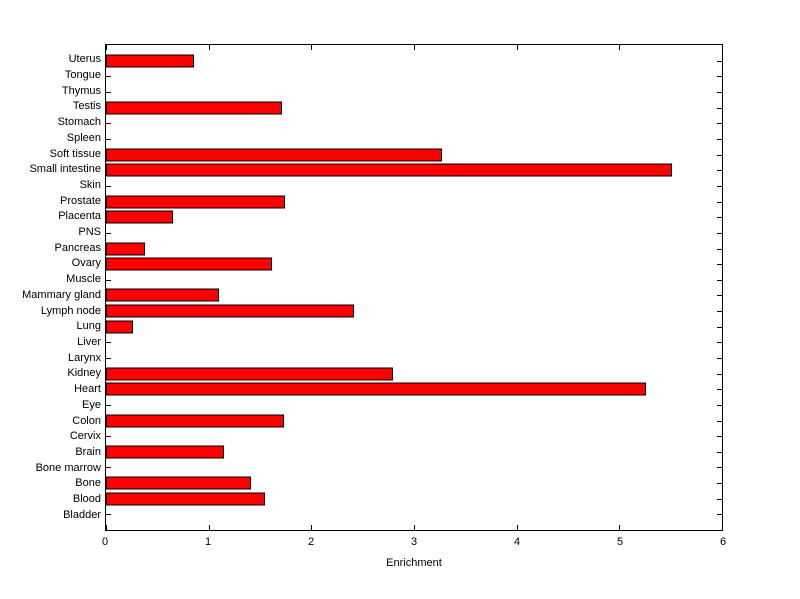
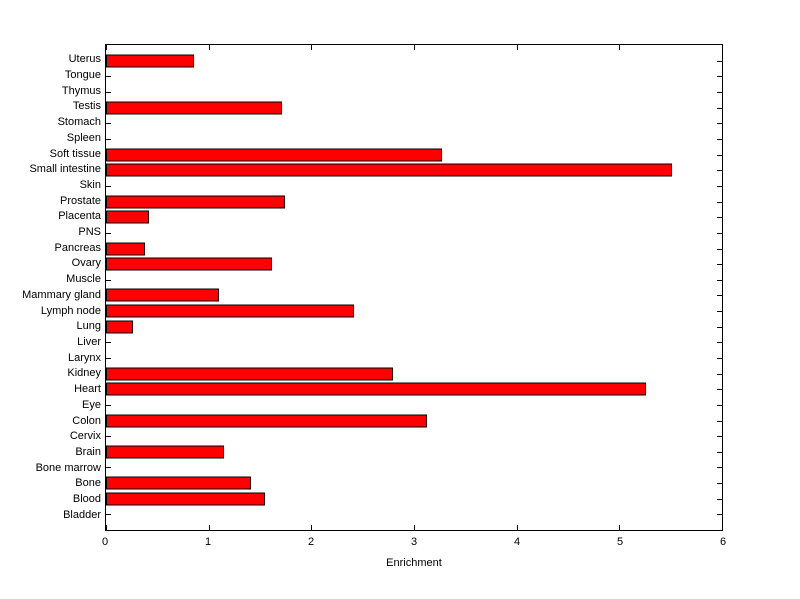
Placenta: 0.65 -> 0.42
Colon: 1.73 -> 3.13
